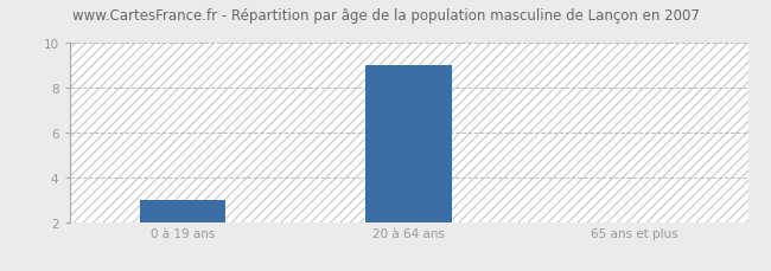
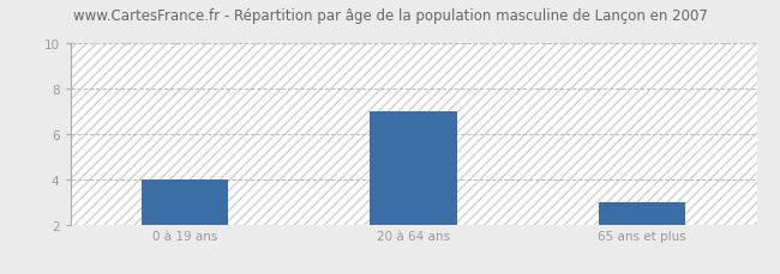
0 à 19 ans: 3 -> 4
20 à 64 ans: 9 -> 7
65 ans et plus: 2 -> 3
